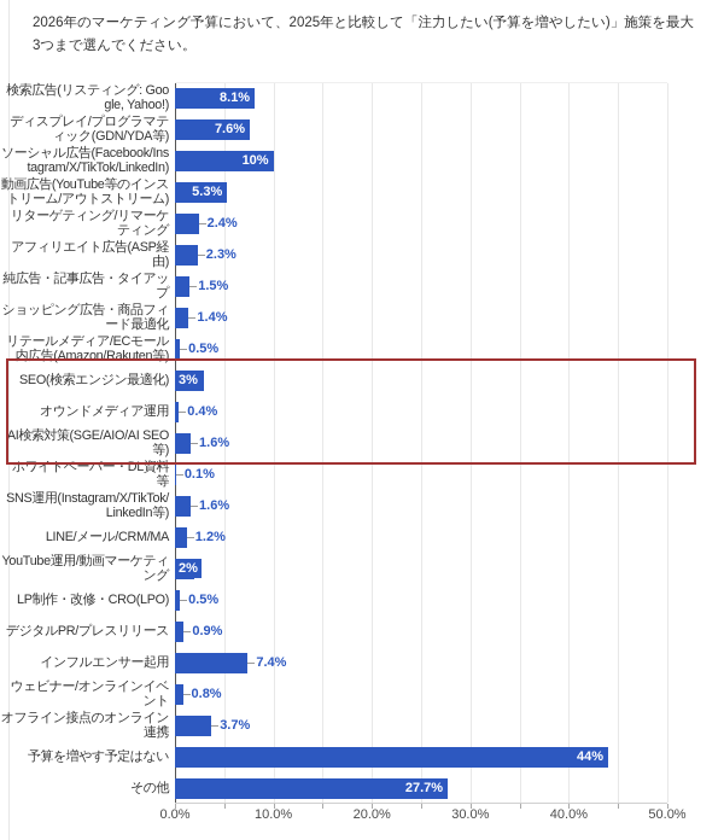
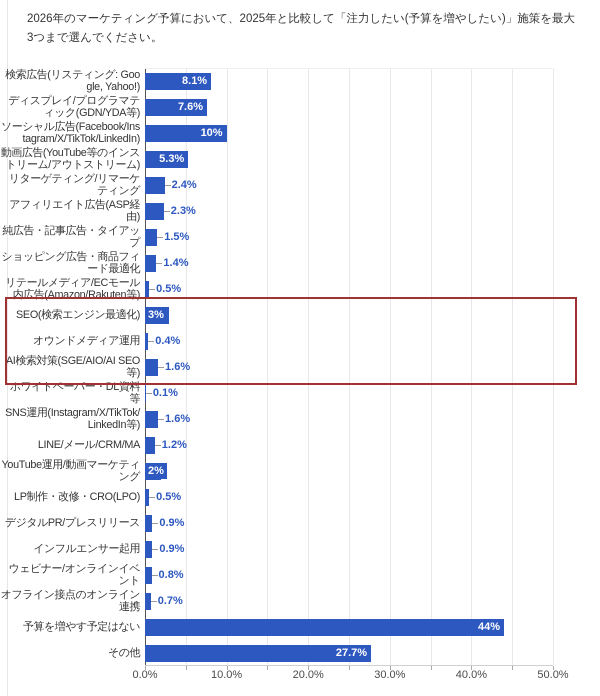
インフルエンサー起用: 7.4% -> 0.9%
オフライン接点のオンライン連携: 3.7% -> 0.7%
